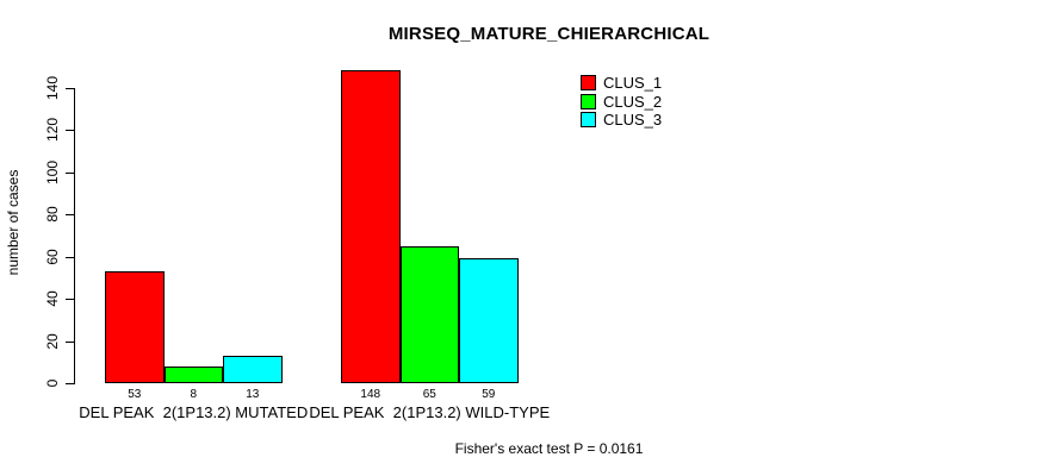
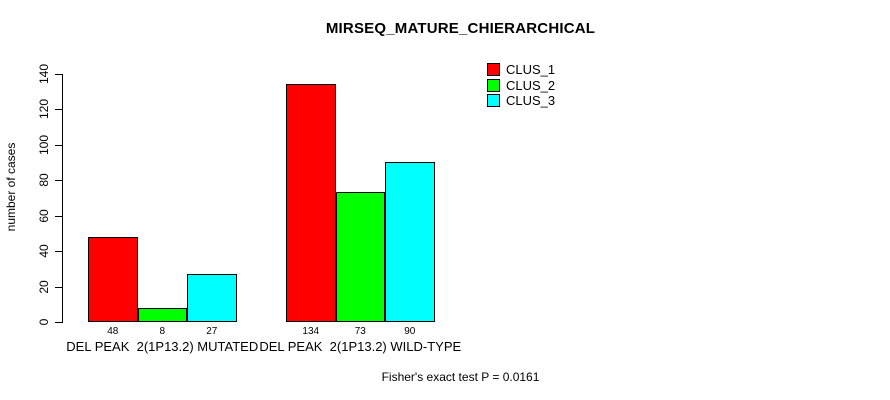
CLUS_1/DEL PEAK 2(1P13.2) MUTATED: 53 -> 48
CLUS_3/DEL PEAK 2(1P13.2) MUTATED: 13 -> 27
CLUS_1/DEL PEAK 2(1P13.2) WILD-TYPE: 148 -> 134
CLUS_2/DEL PEAK 2(1P13.2) WILD-TYPE: 65 -> 73
CLUS_3/DEL PEAK 2(1P13.2) WILD-TYPE: 59 -> 90
